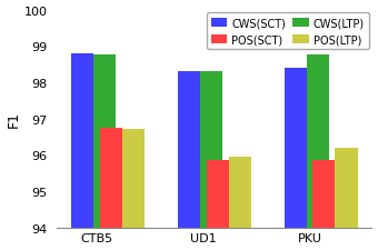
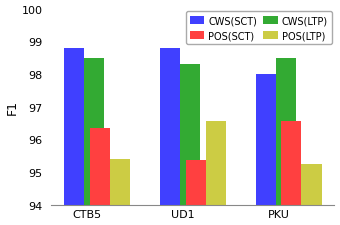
CWS(LTP)/CTB5: 98.75 -> 98.50
POS(SCT)/CTB5: 96.75 -> 96.35
POS(LTP)/CTB5: 96.70 -> 95.40
CWS(SCT)/UD1: 98.3 -> 98.8
POS(SCT)/UD1: 95.85 -> 95.35
POS(LTP)/UD1: 95.95 -> 96.55
CWS(SCT)/PKU: 98.4 -> 98.0
CWS(LTP)/PKU: 98.75 -> 98.50
POS(SCT)/PKU: 95.85 -> 96.55
POS(LTP)/PKU: 96.20 -> 95.25
